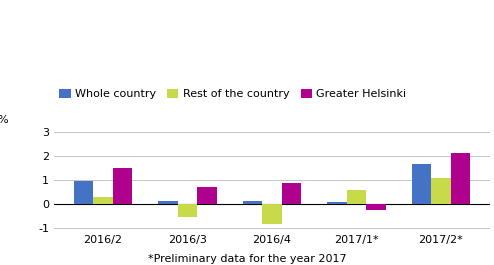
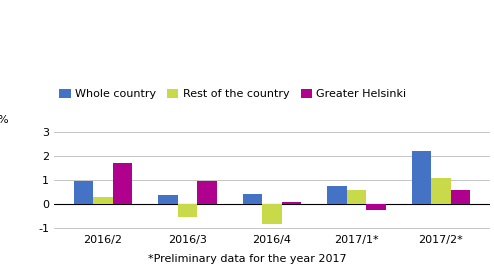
Greater Helsinki/2016/2: 1.48 -> 1.70
Whole country/2016/3: 0.12 -> 0.35
Greater Helsinki/2016/3: 0.68 -> 0.95
Whole country/2016/4: 0.12 -> 0.40
Greater Helsinki/2016/4: 0.87 -> 0.05
Whole country/2017/1*: 0.06 -> 0.75
Whole country/2017/2*: 1.65 -> 2.20
Greater Helsinki/2017/2*: 2.12 -> 0.55
